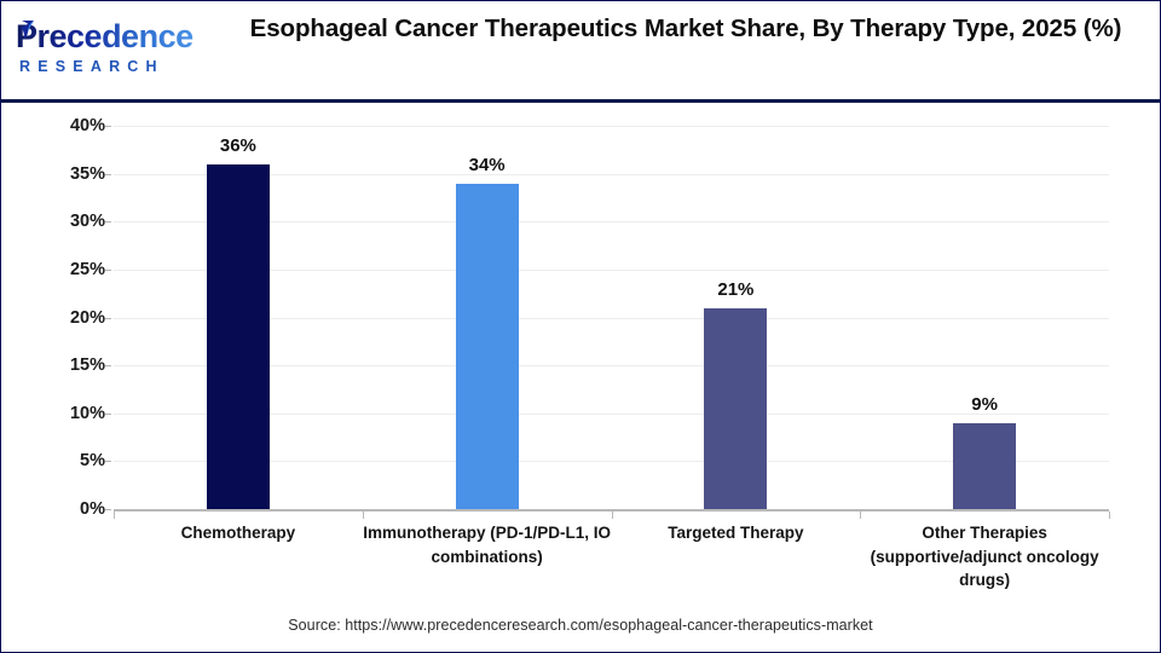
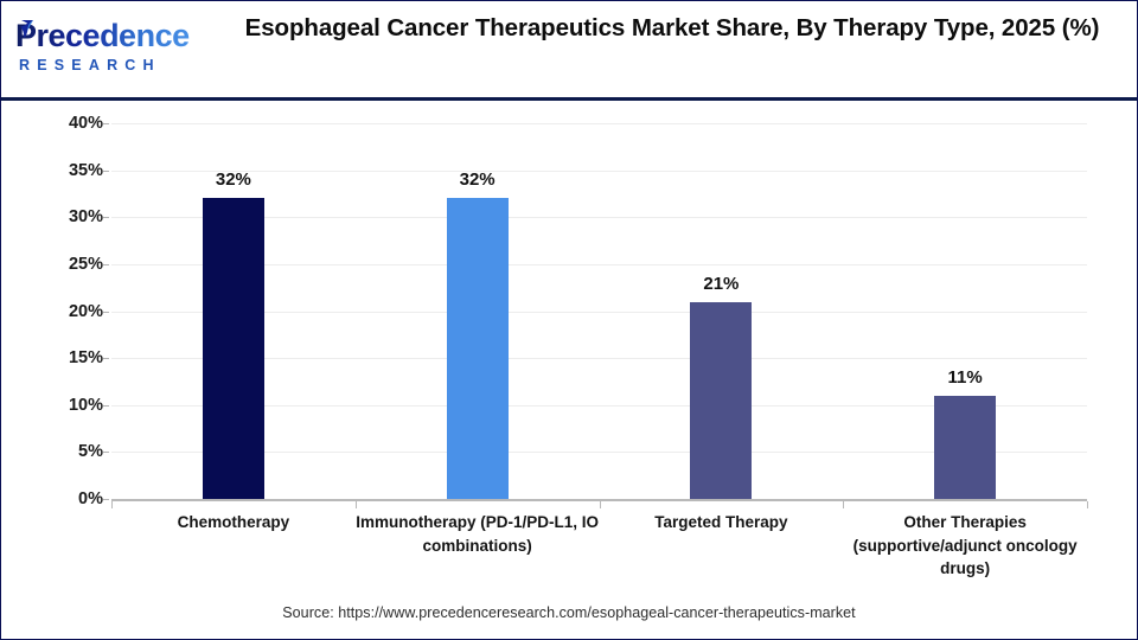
Chemotherapy: 36% -> 32%
Immunotherapy (PD-1/PD-L1, IO combinations): 34% -> 32%
Other Therapies (supportive/adjunct oncology drugs): 9% -> 11%
